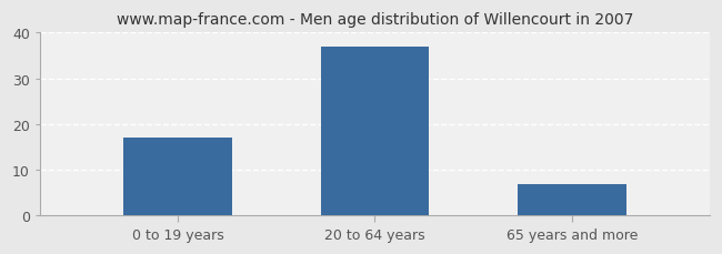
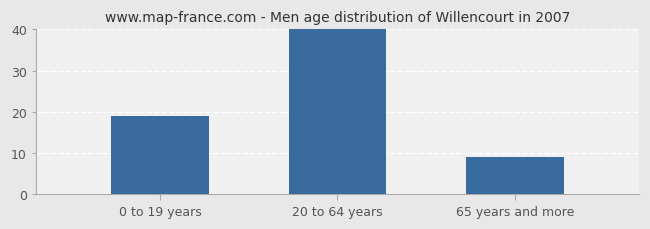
0 to 19 years: 17 -> 19
20 to 64 years: 37 -> 40
65 years and more: 7 -> 9
